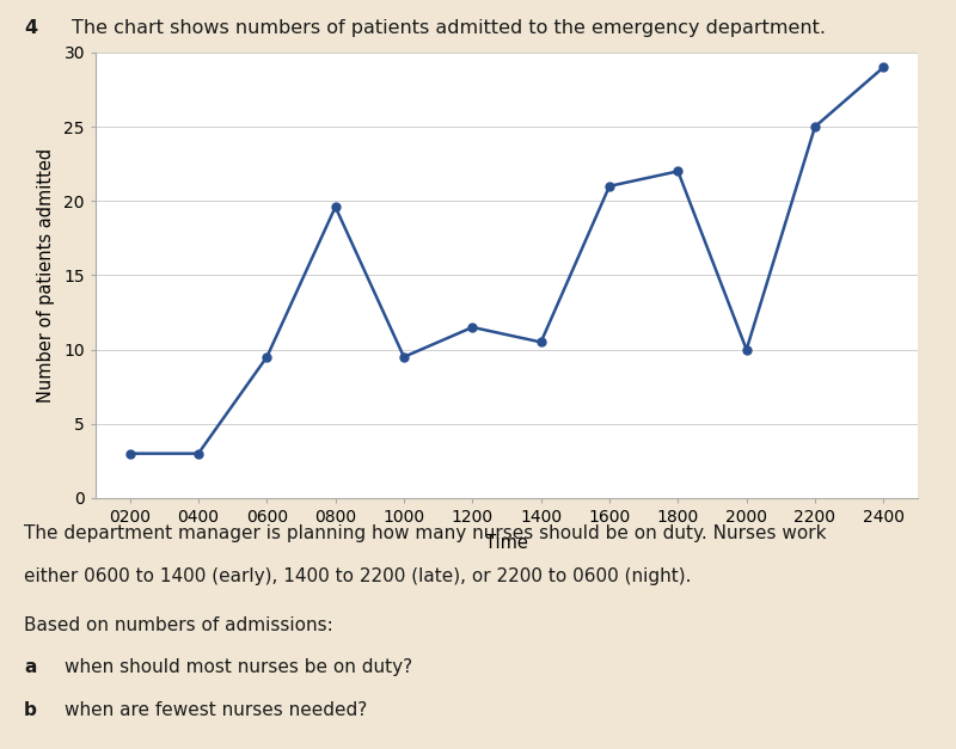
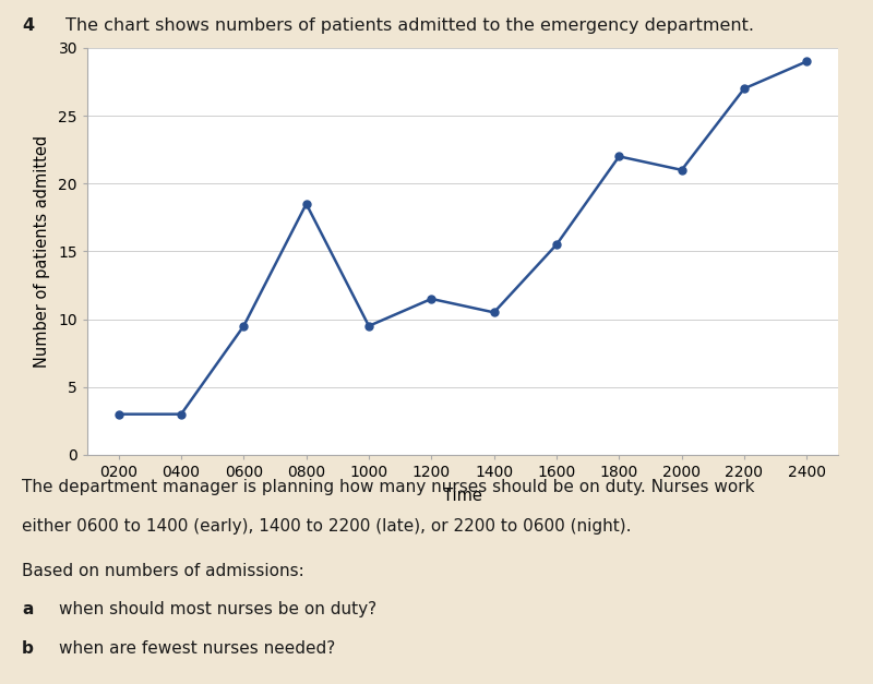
0800: 19.6 -> 18.5
1600: 21.0 -> 15.5
2000: 10.0 -> 21.0
2200: 25.0 -> 27.0
